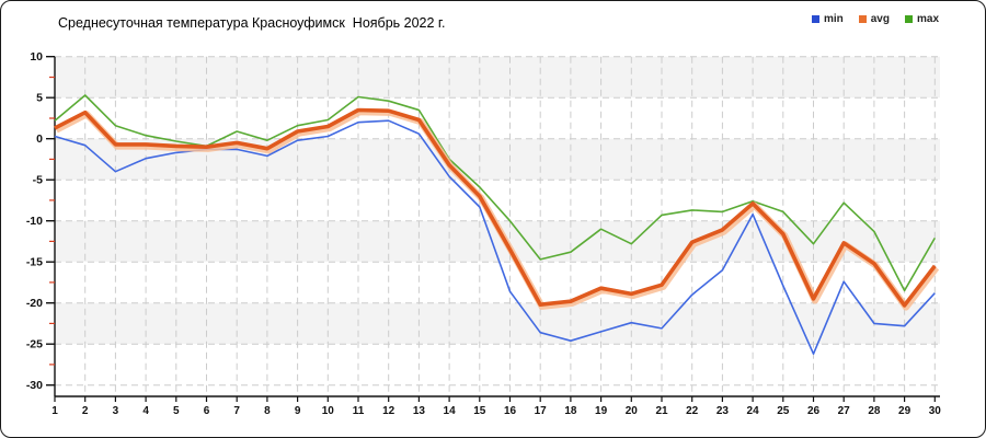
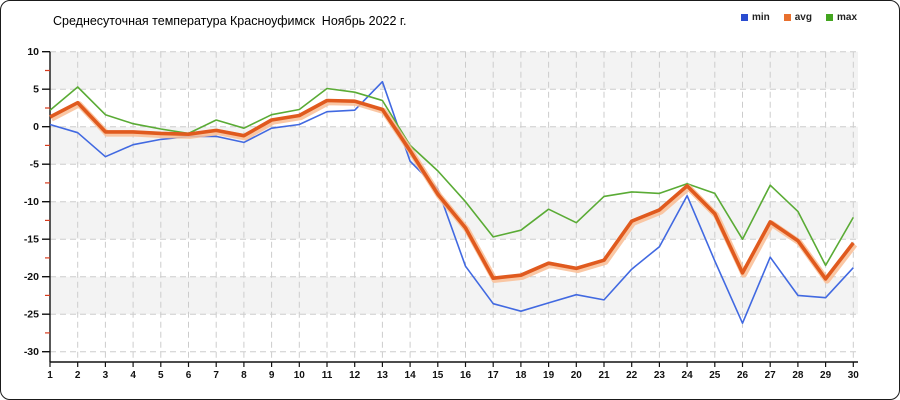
min/13: 1 -> 6
avg/15: -7 -> -9
max/26: -13 -> -15
